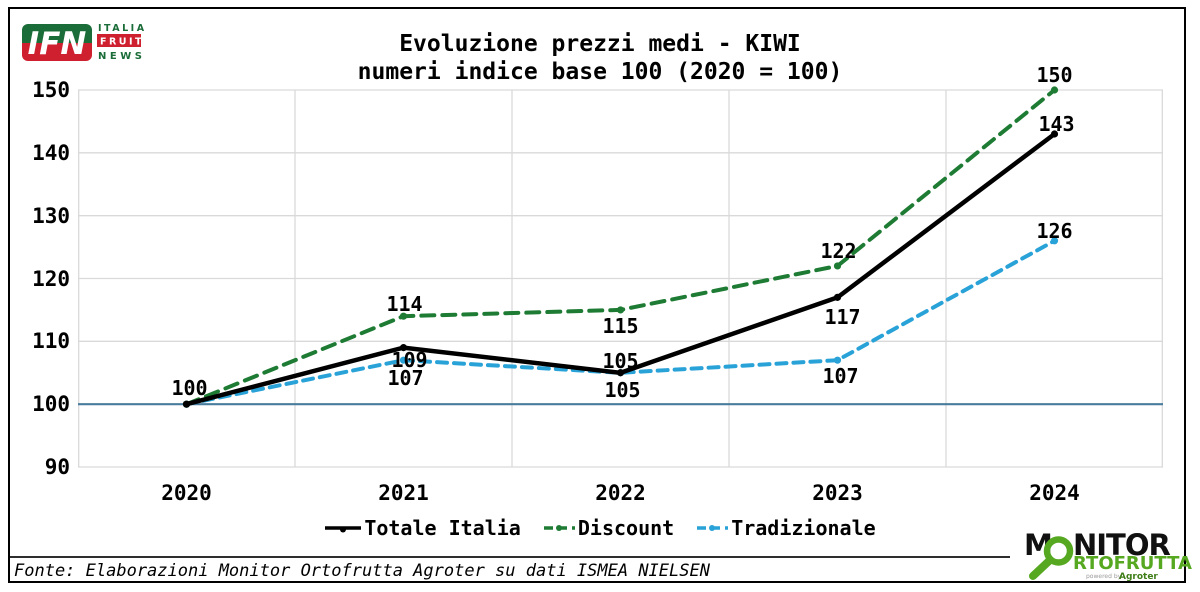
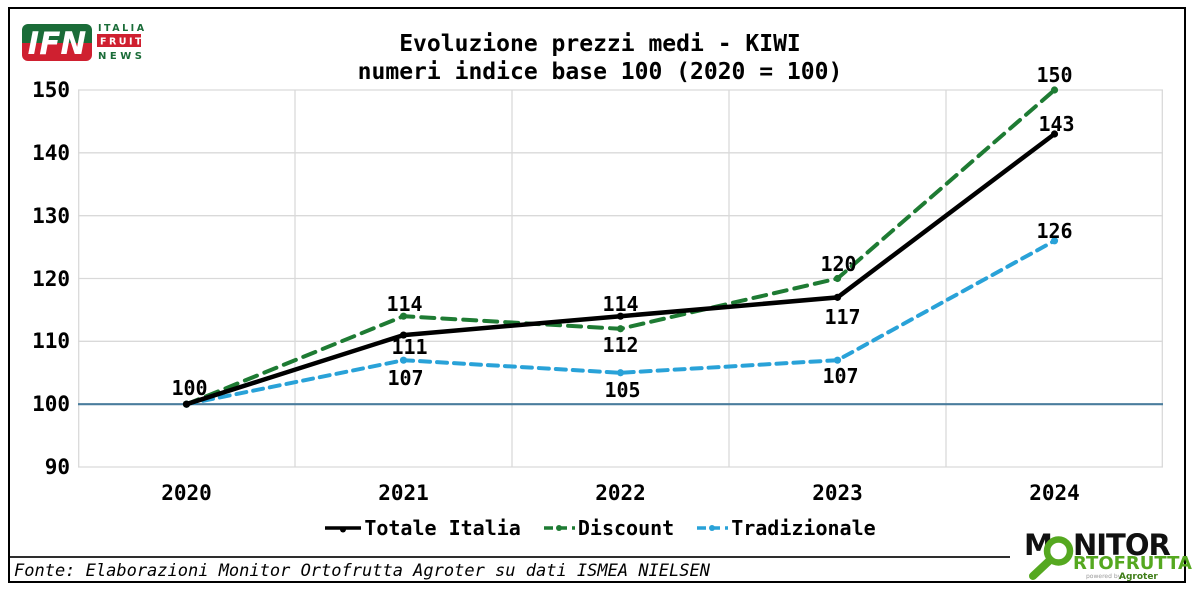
Totale Italia/2021: 109 -> 111
Totale Italia/2022: 105 -> 114
Discount/2022: 115 -> 112
Discount/2023: 122 -> 120
